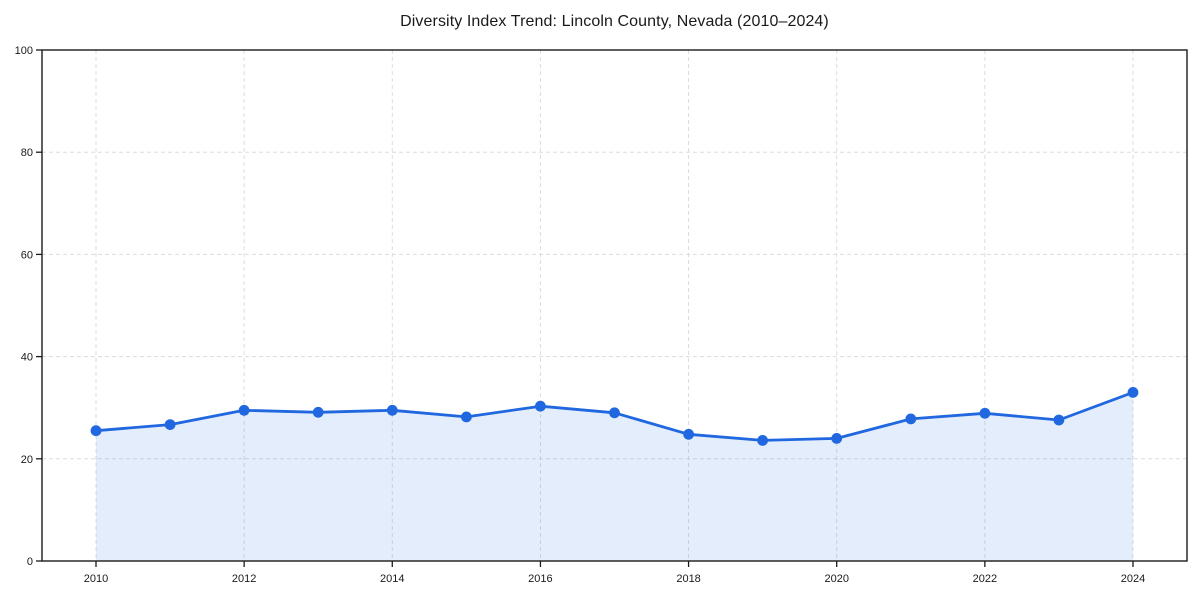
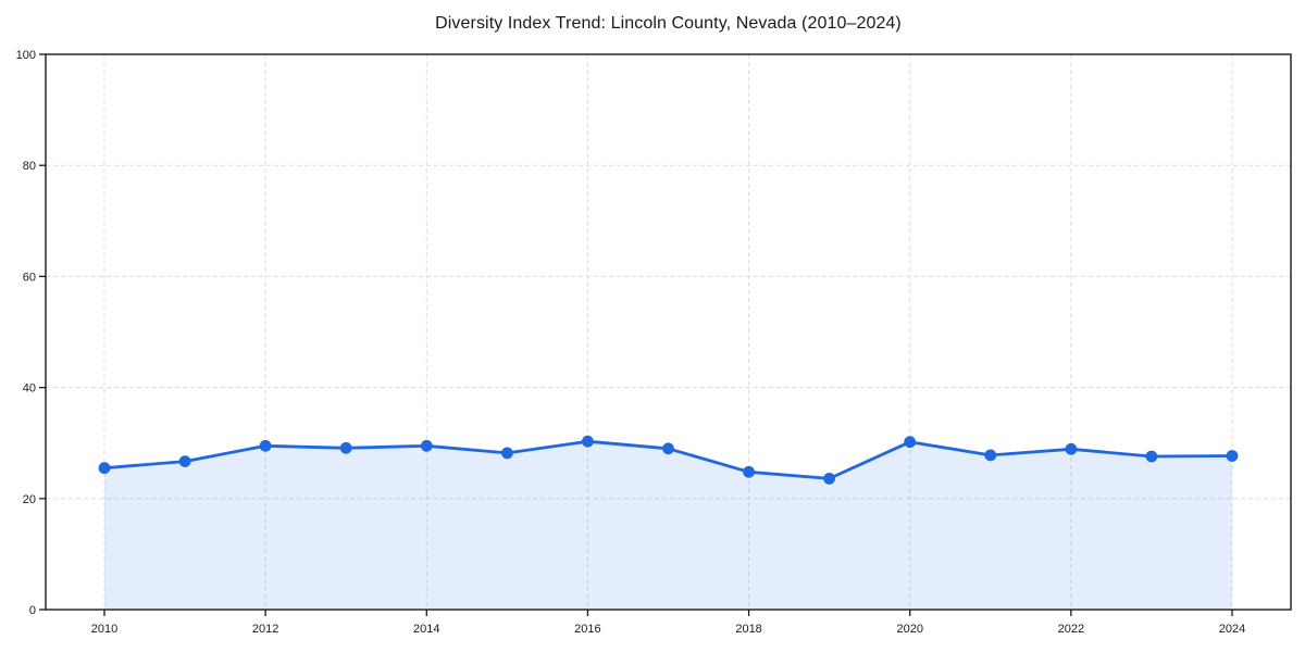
2020: 24 -> 30
2024: 33 -> 28
